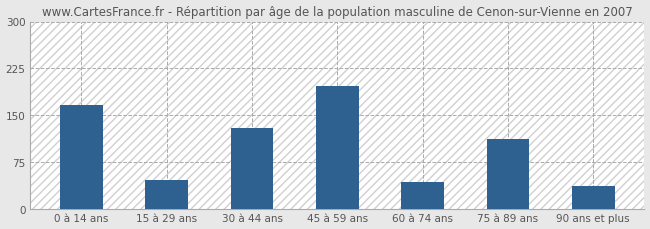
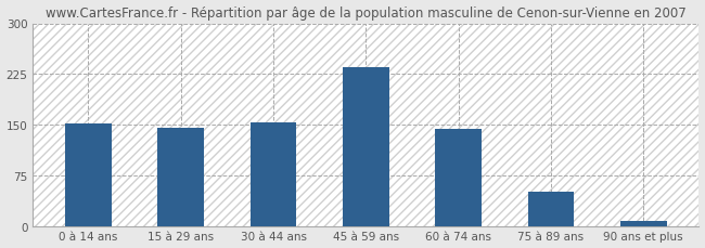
0 à 14 ans: 166 -> 152
15 à 29 ans: 46 -> 145
30 à 44 ans: 130 -> 153
45 à 59 ans: 196 -> 235
60 à 74 ans: 42 -> 143
75 à 89 ans: 112 -> 50
90 ans et plus: 36 -> 8
